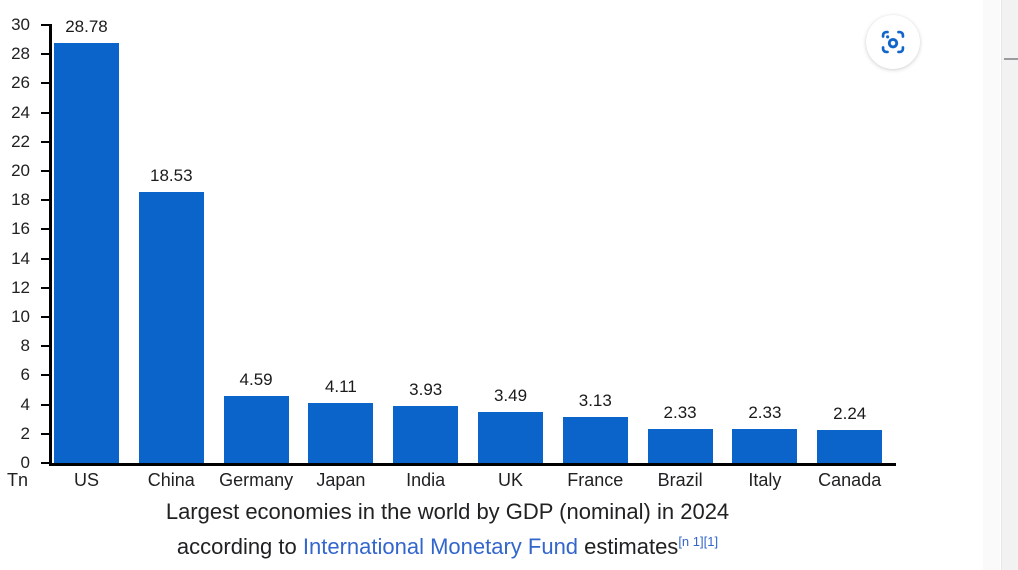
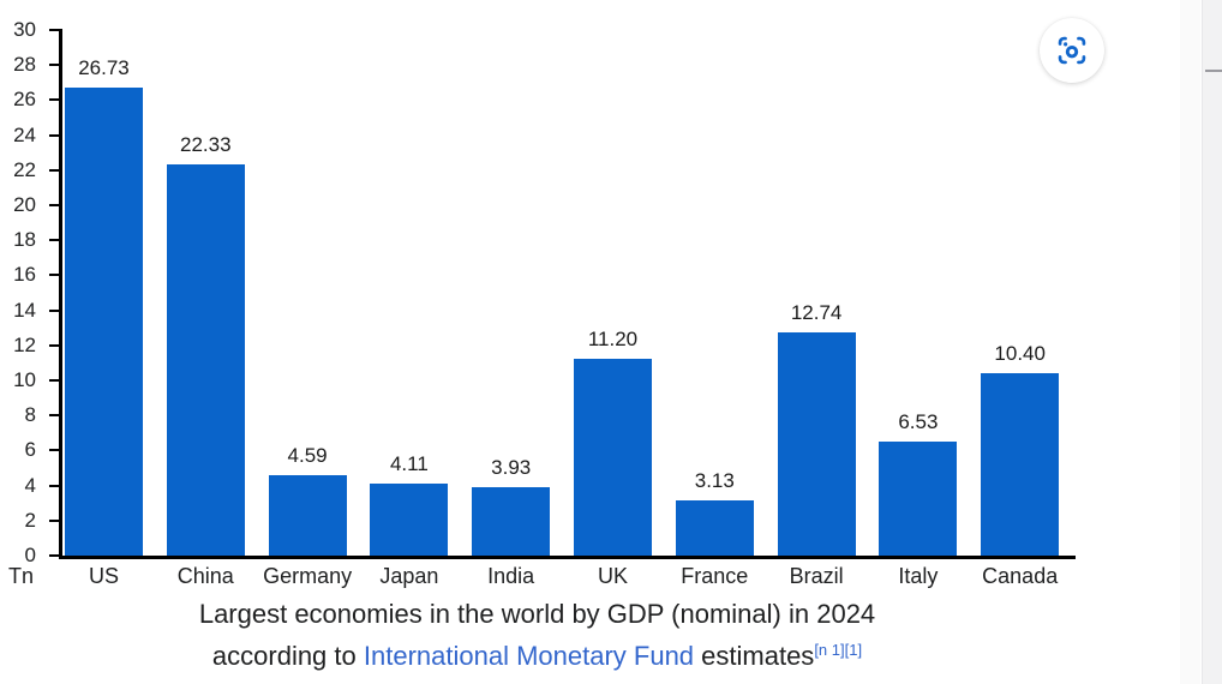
US: 28.78 -> 26.73
China: 18.53 -> 22.33
UK: 3.49 -> 11.20
Brazil: 2.33 -> 12.74
Italy: 2.33 -> 6.53
Canada: 2.24 -> 10.40
